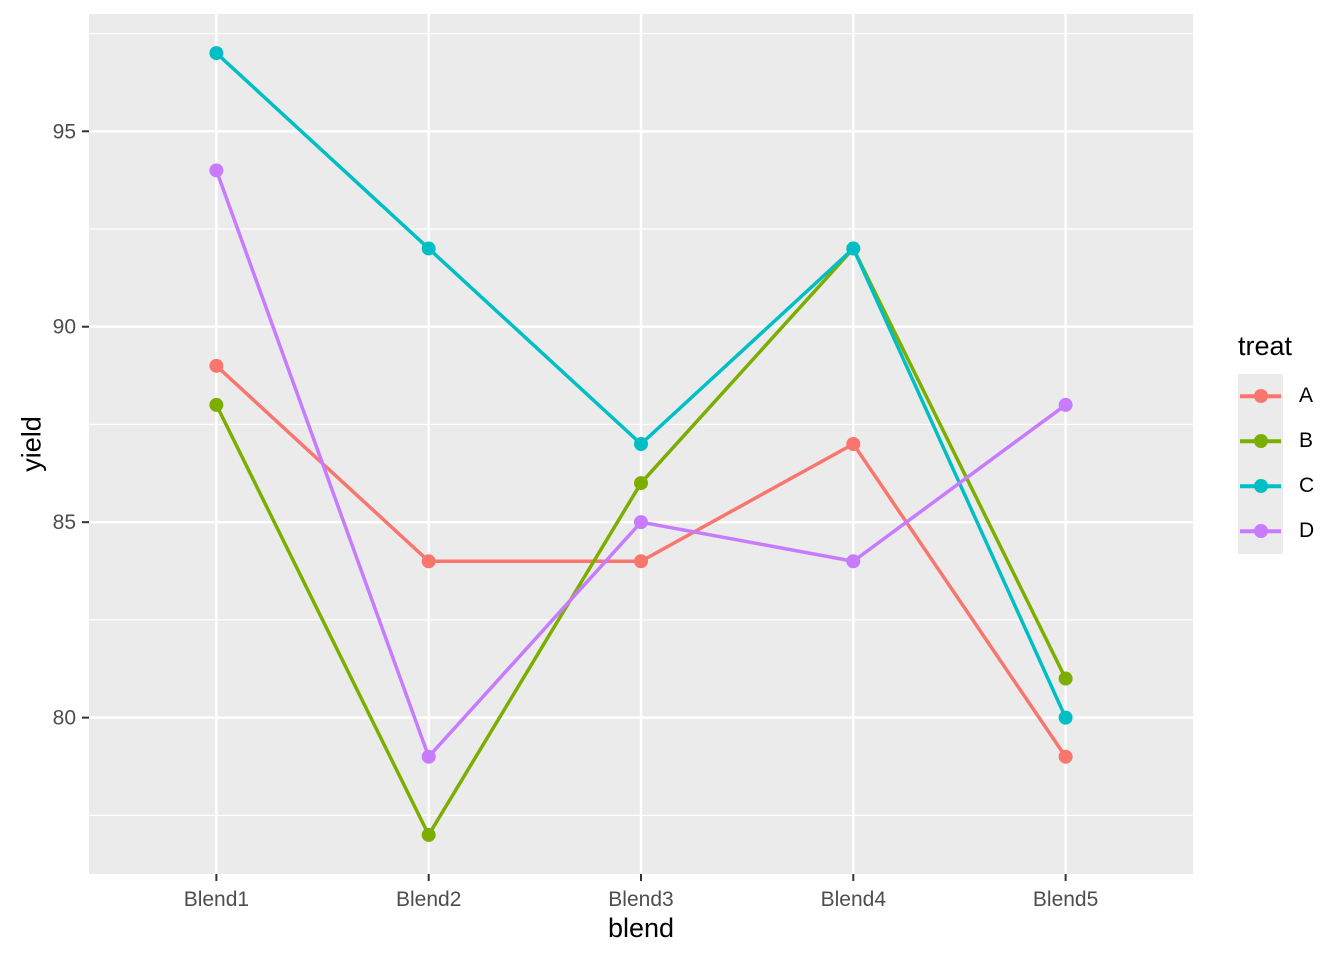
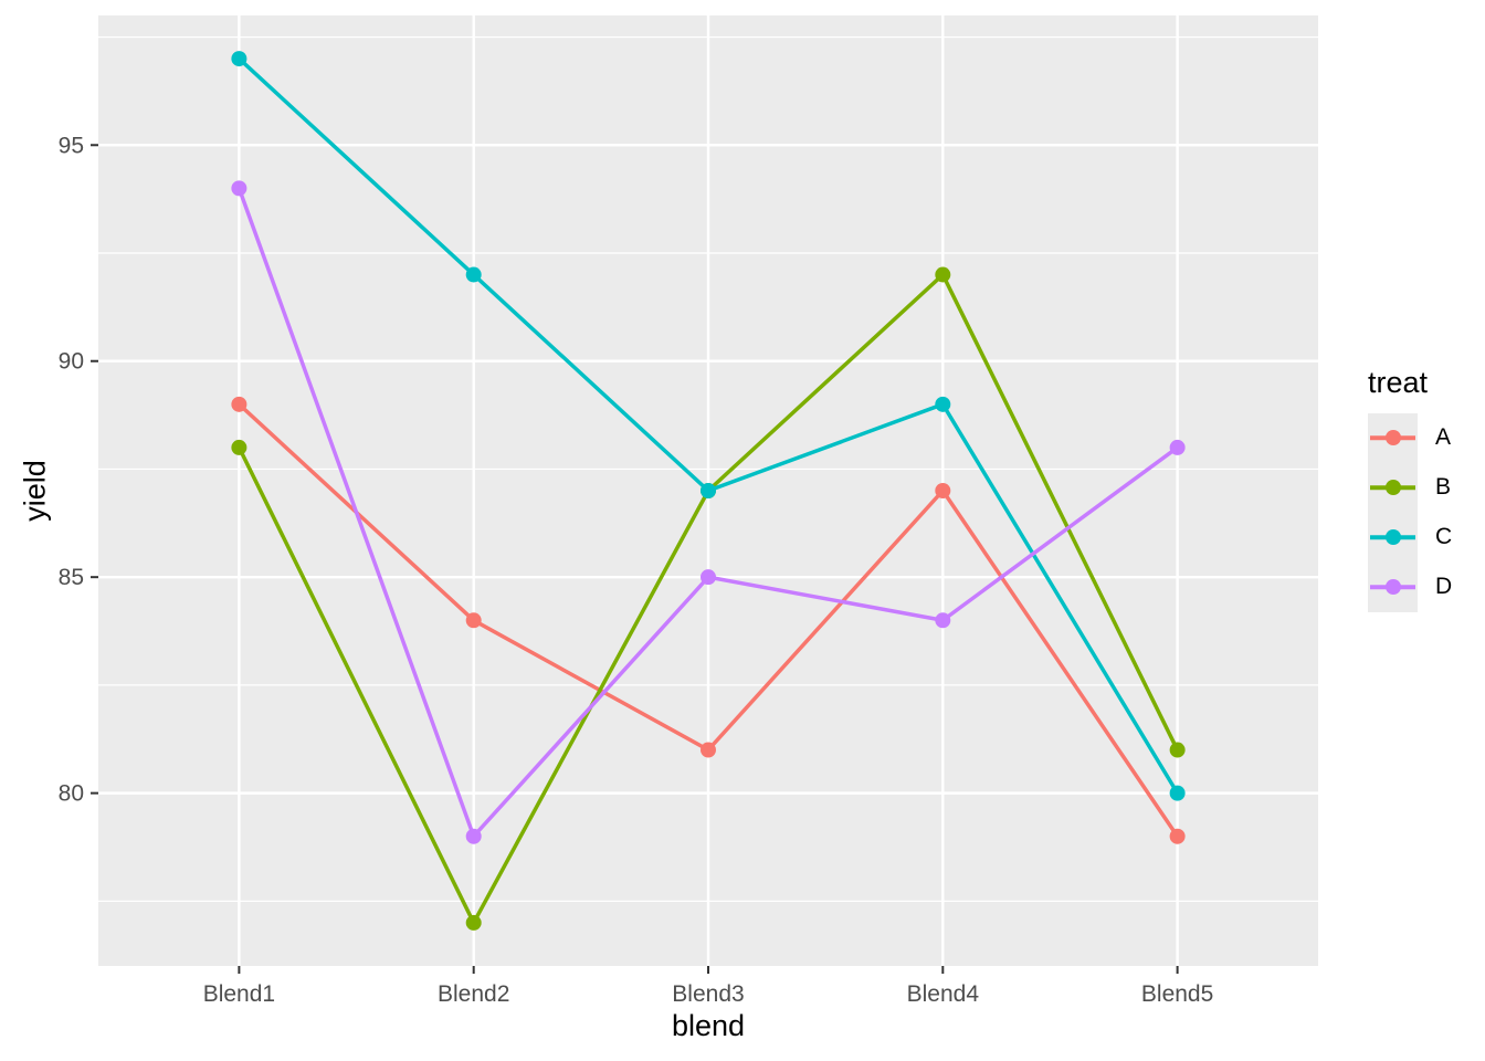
A/Blend3: 84 -> 81
B/Blend3: 86 -> 87
C/Blend4: 92 -> 89
